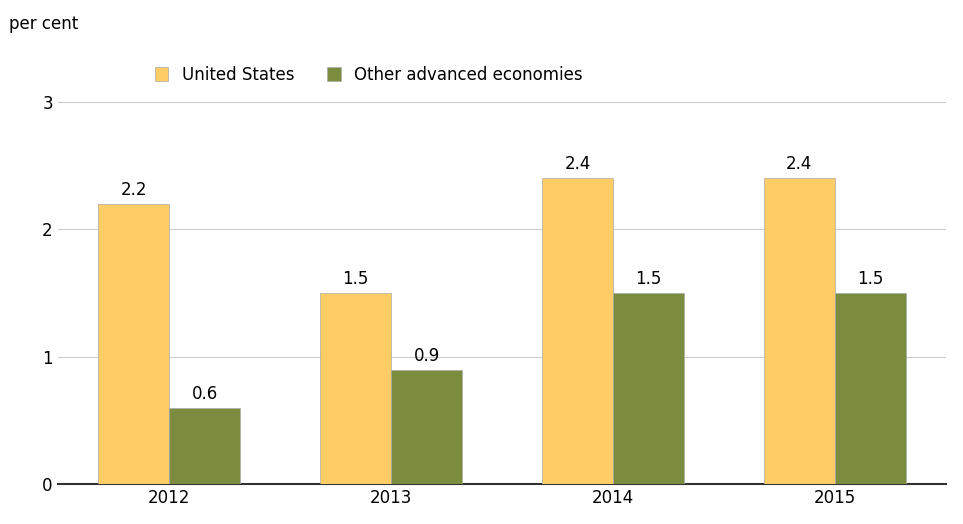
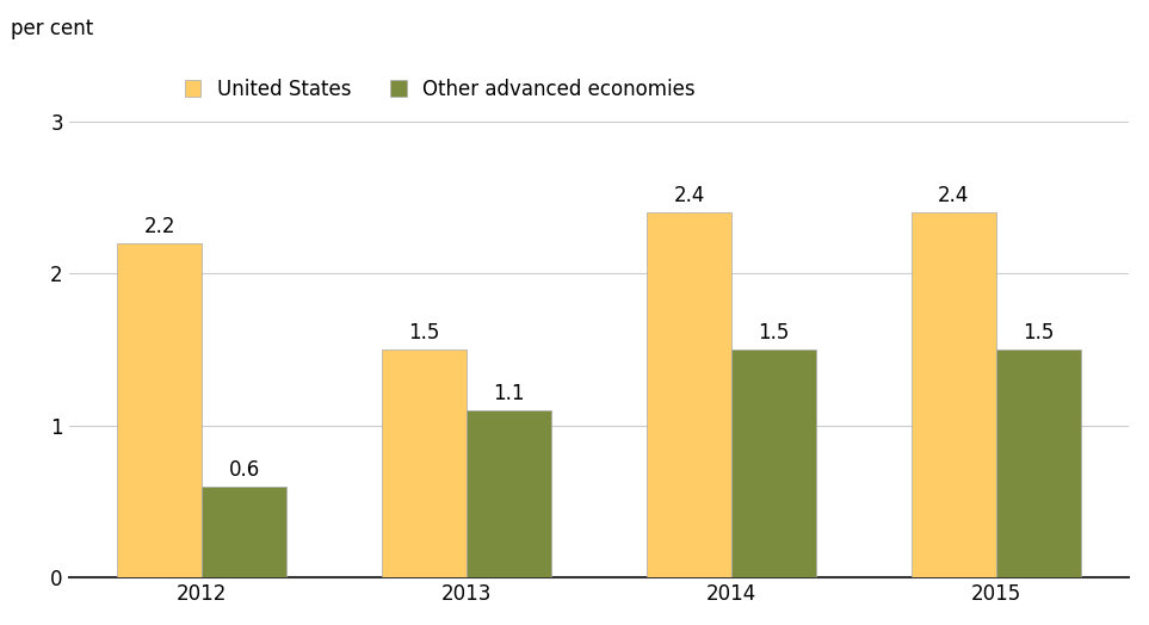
Other advanced economies/2013: 0.9 -> 1.1
